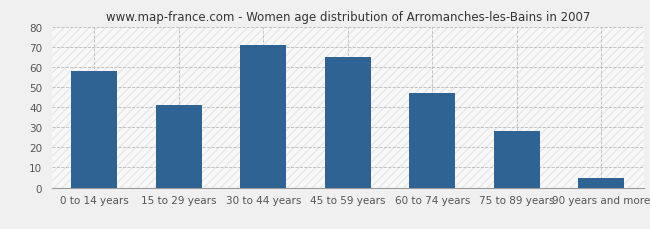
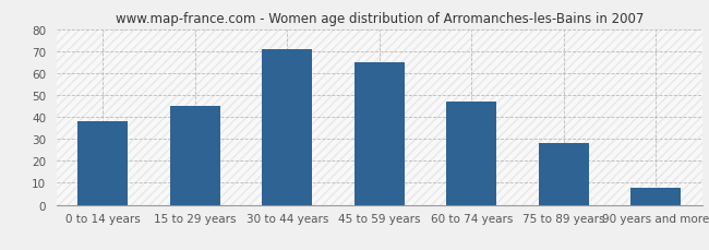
0 to 14 years: 58 -> 38
15 to 29 years: 41 -> 45
90 years and more: 5 -> 8
